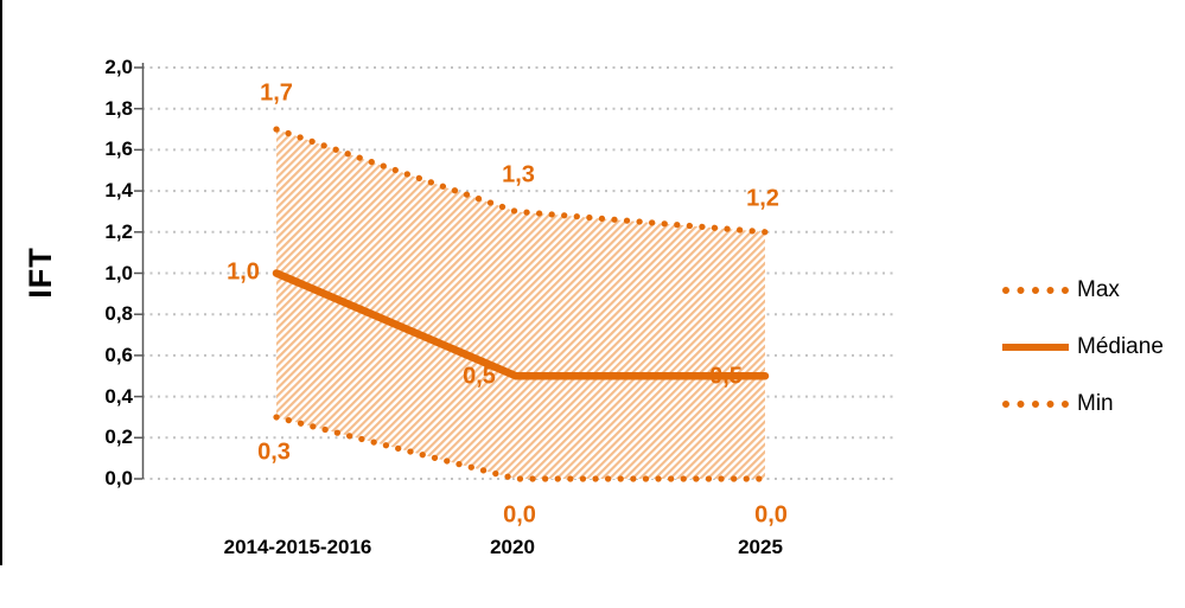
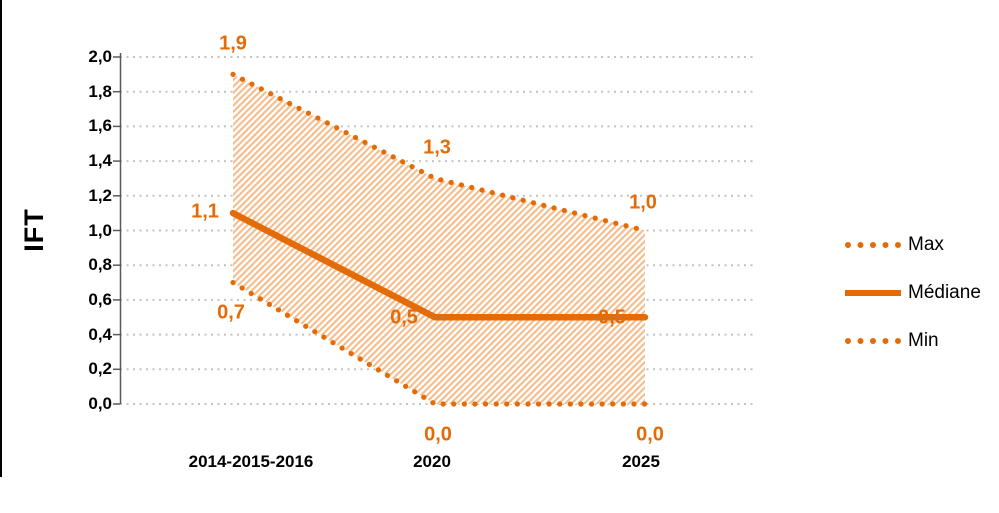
Max/2014-2015-2016: 1,7 -> 1,9
Médiane/2014-2015-2016: 1,0 -> 1,1
Min/2014-2015-2016: 0,3 -> 0,7
Max/2025: 1,2 -> 1,0
